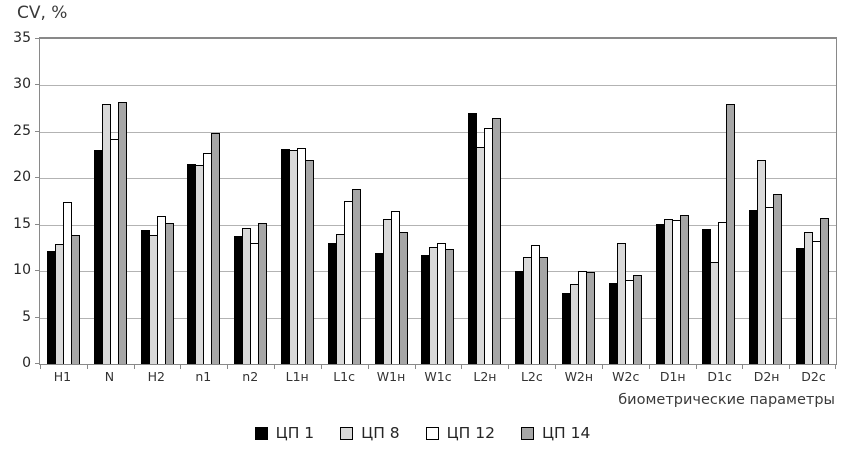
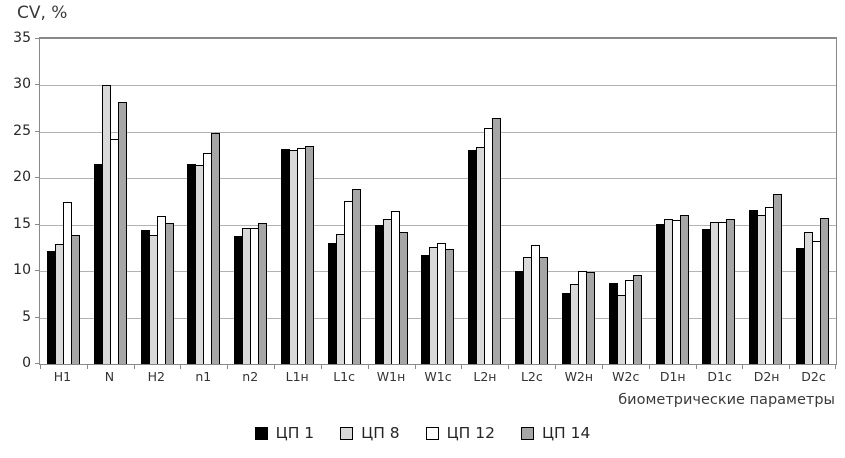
ЦП 1/N: 23 -> 22
ЦП 8/N: 28 -> 30
ЦП 12/n2: 13 -> 15
ЦП 14/L1н: 22 -> 24
ЦП 1/W1н: 12 -> 15
ЦП 1/L2н: 27 -> 23
ЦП 8/W2с: 13 -> 7
ЦП 8/D1с: 11 -> 15
ЦП 14/D1с: 28 -> 16
ЦП 8/D2н: 22 -> 16
